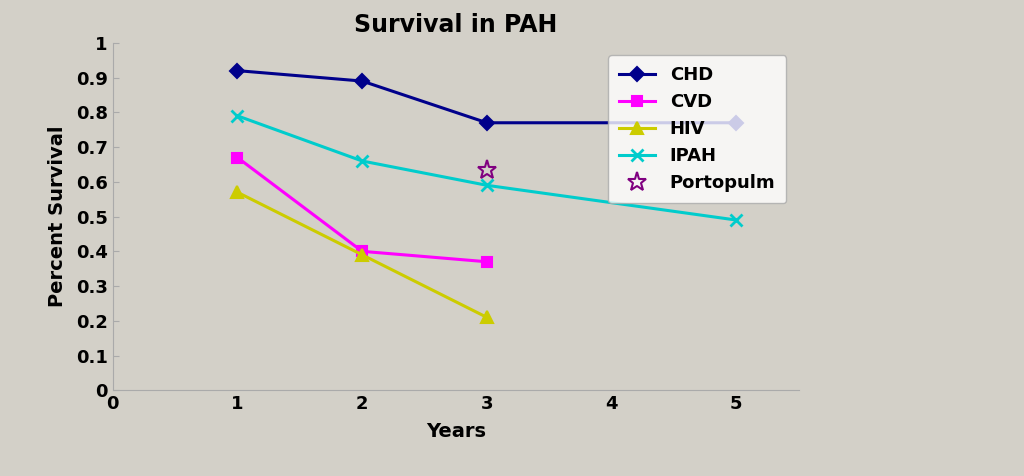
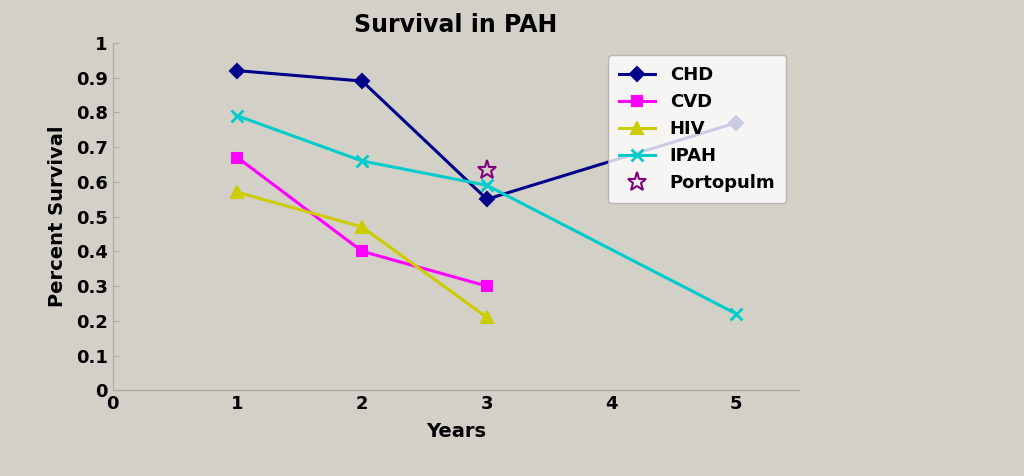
HIV/2: 0.39 -> 0.47
CHD/3: 0.77 -> 0.55
CVD/3: 0.37 -> 0.30
IPAH/5: 0.49 -> 0.22
